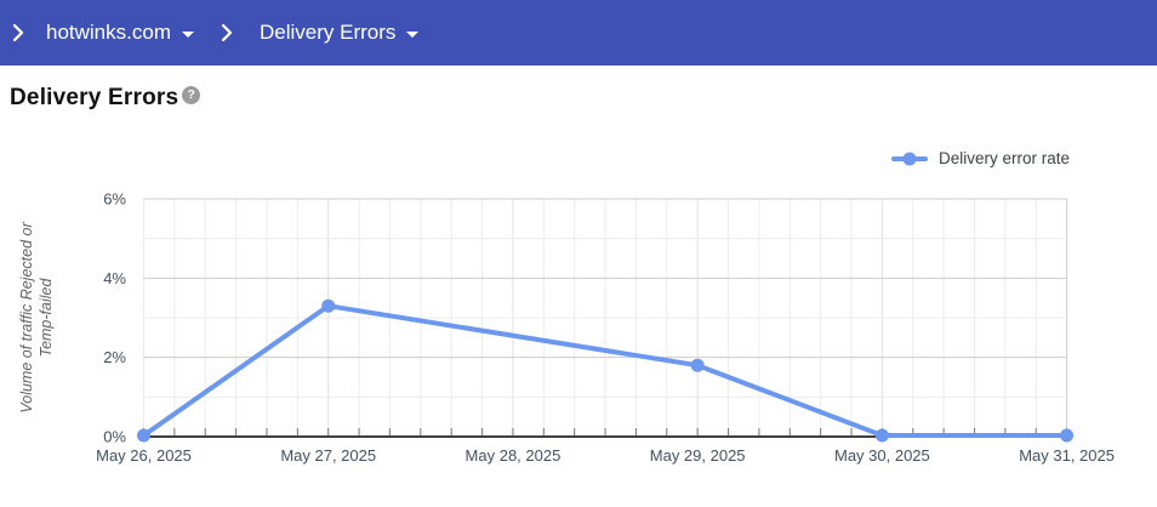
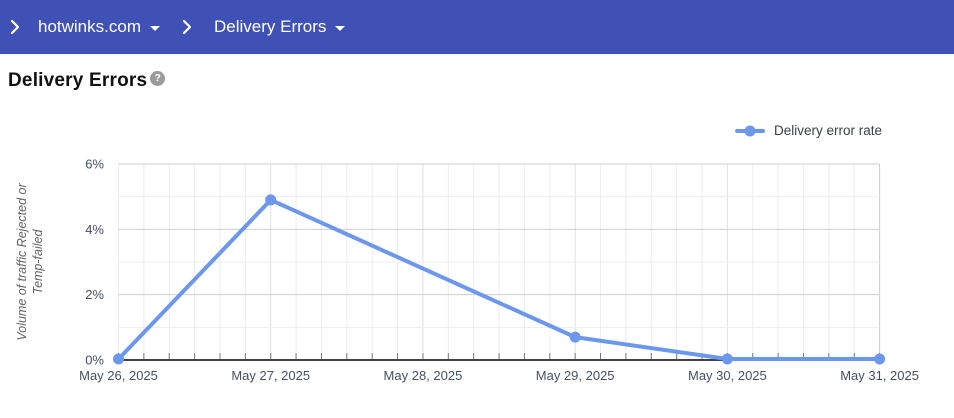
May 27, 2025: 3.3% -> 4.9%
May 29, 2025: 1.8% -> 0.7%
